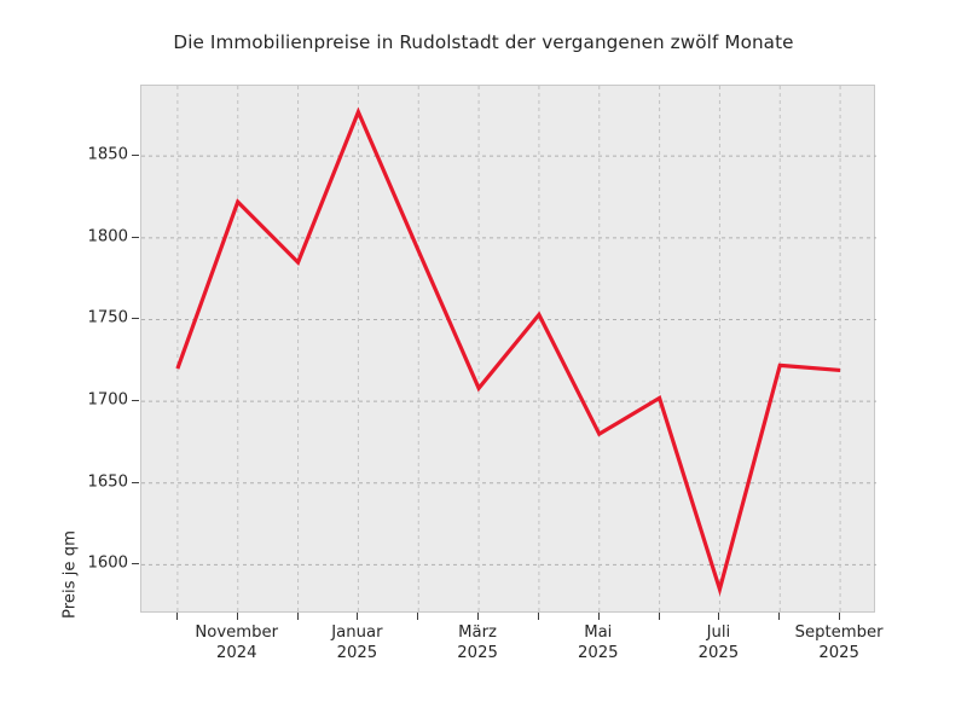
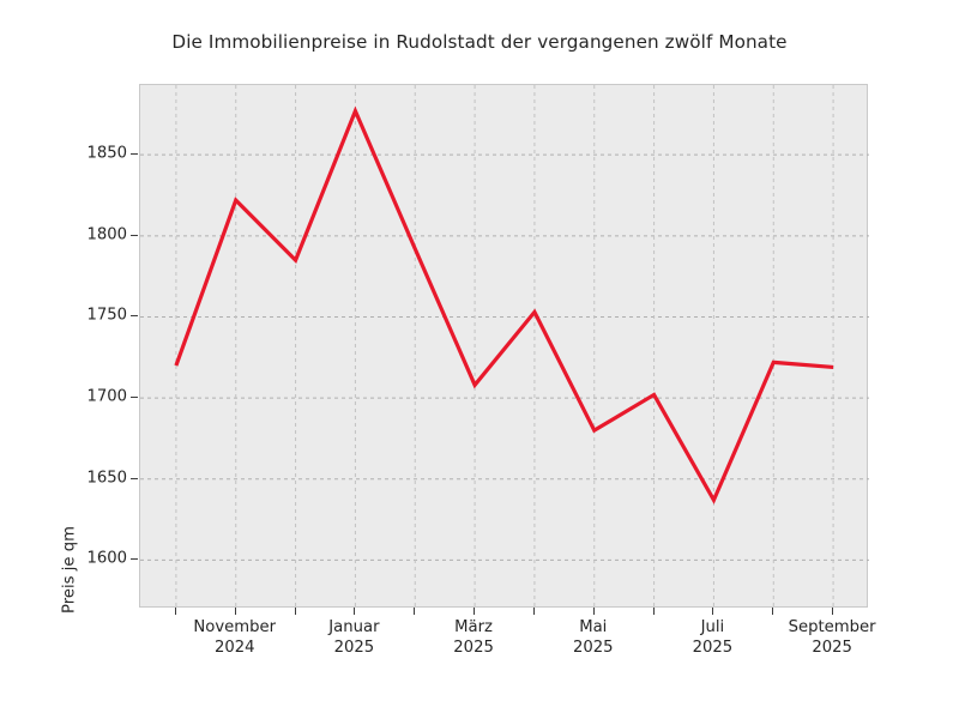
Juli 2025: 1585 -> 1637
